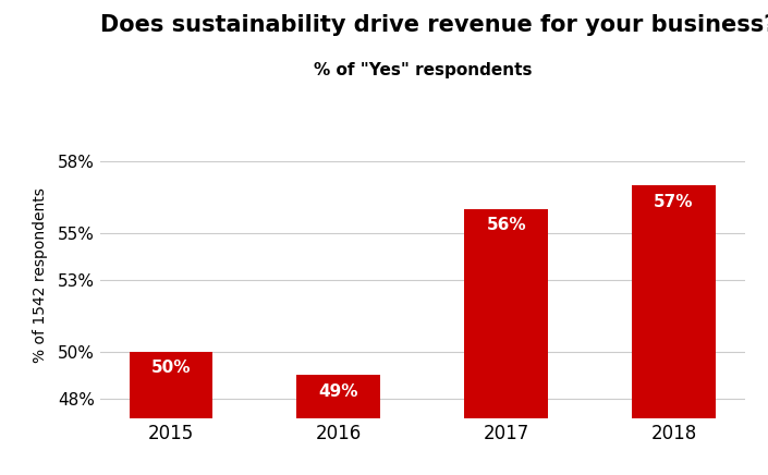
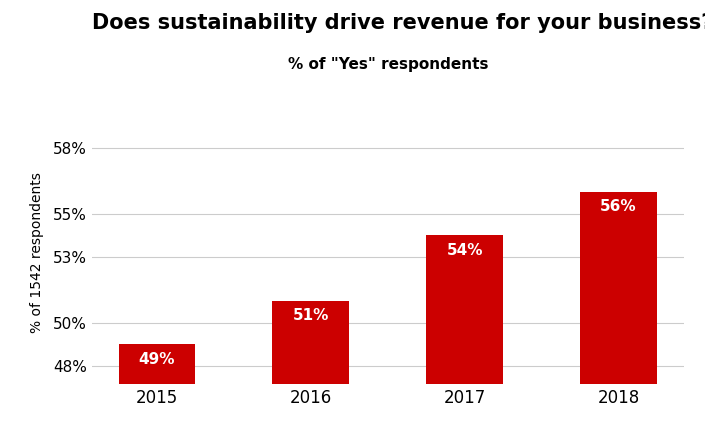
2015: 50% -> 49%
2016: 49% -> 51%
2017: 56% -> 54%
2018: 57% -> 56%
